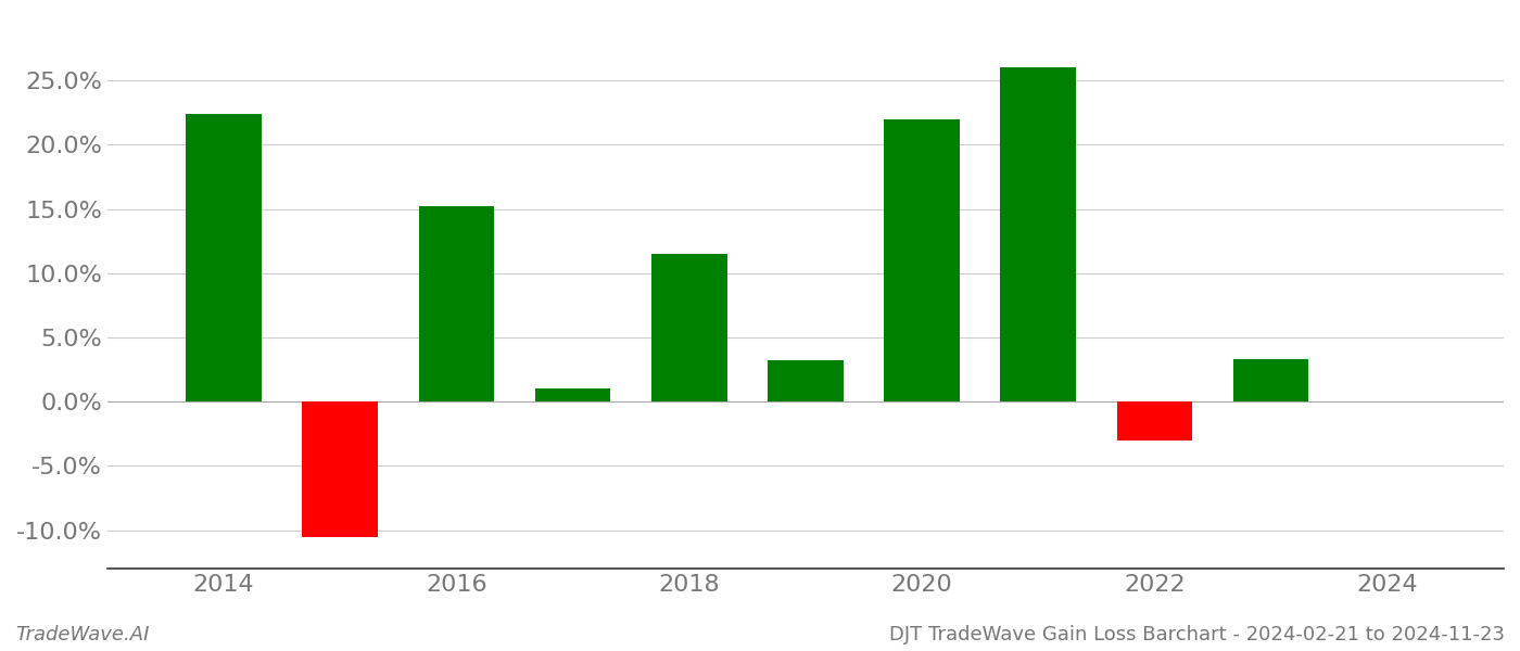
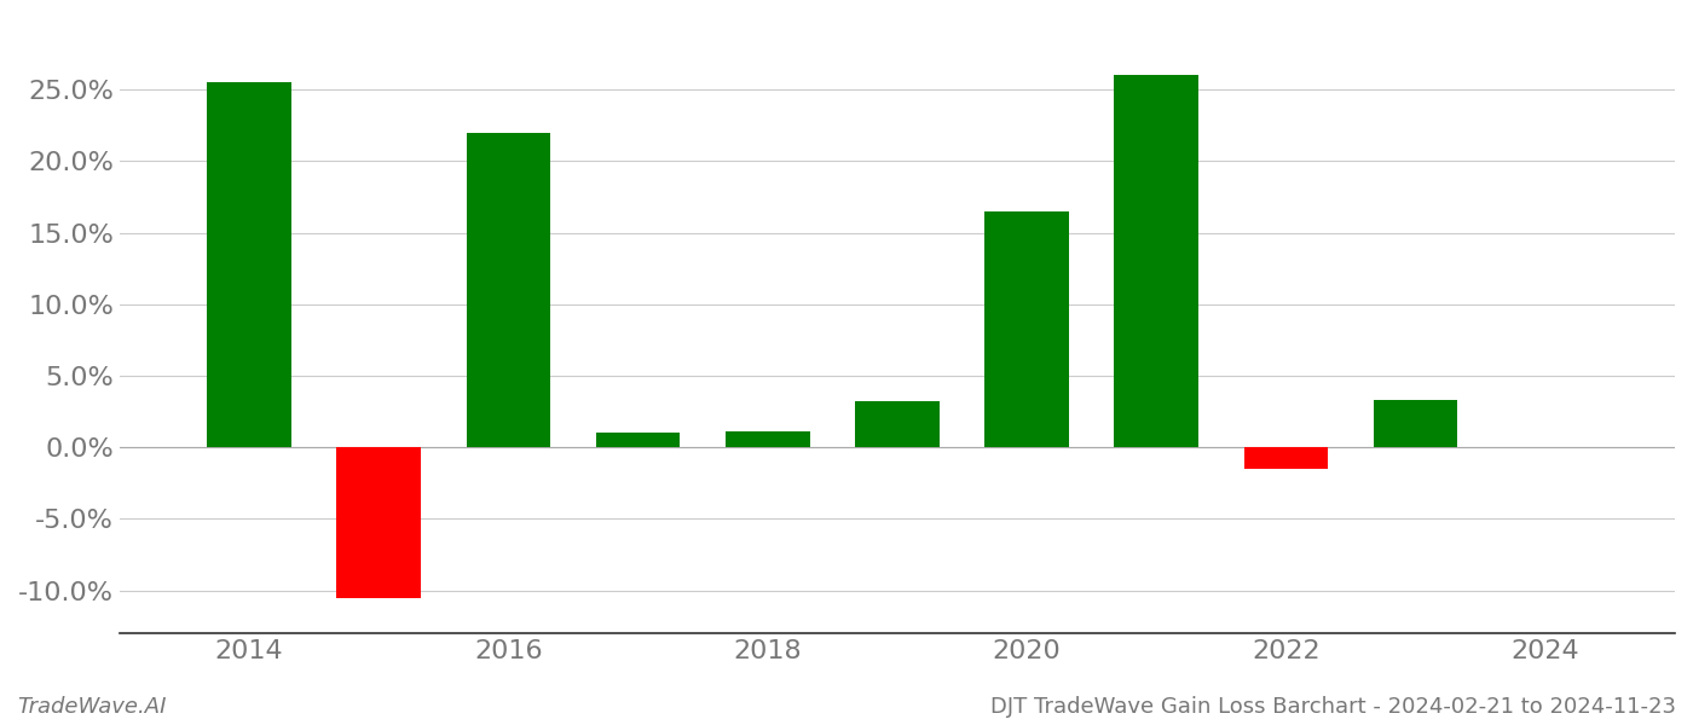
2014: 22.4% -> 25.5%
2016: 15.2% -> 22.0%
2018: 11.5% -> 1.1%
2020: 22.0% -> 16.5%
2022: -3.0% -> -1.5%
